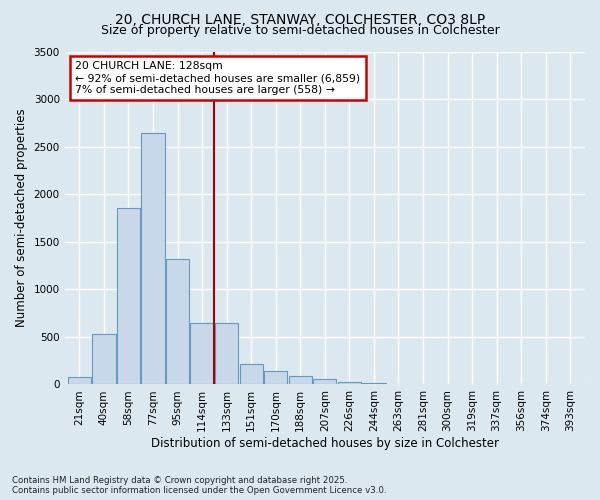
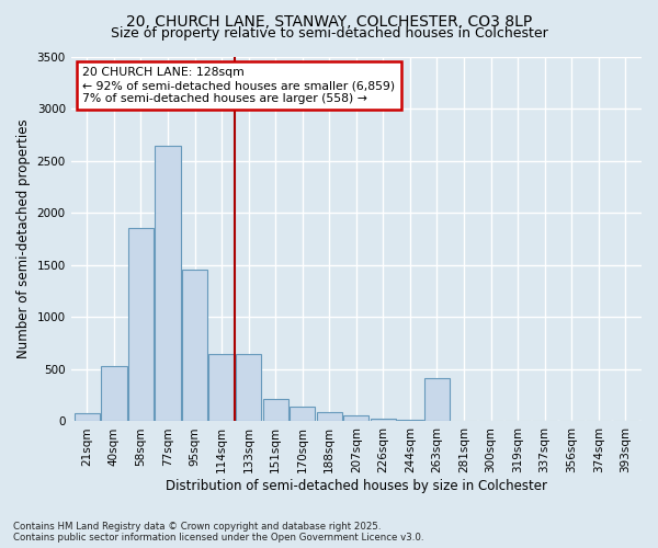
95sqm: 1320 -> 1460
263sqm: 10 -> 420
